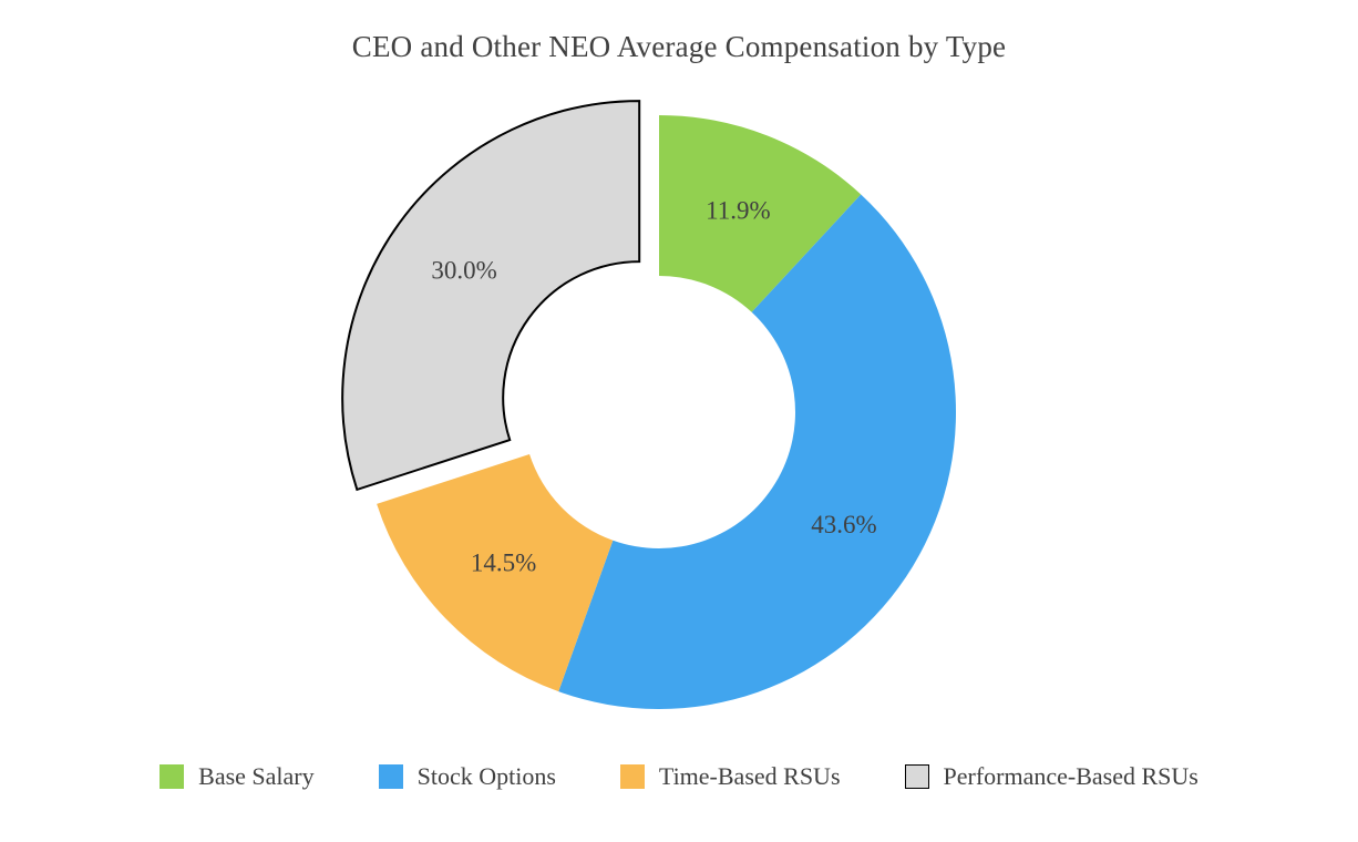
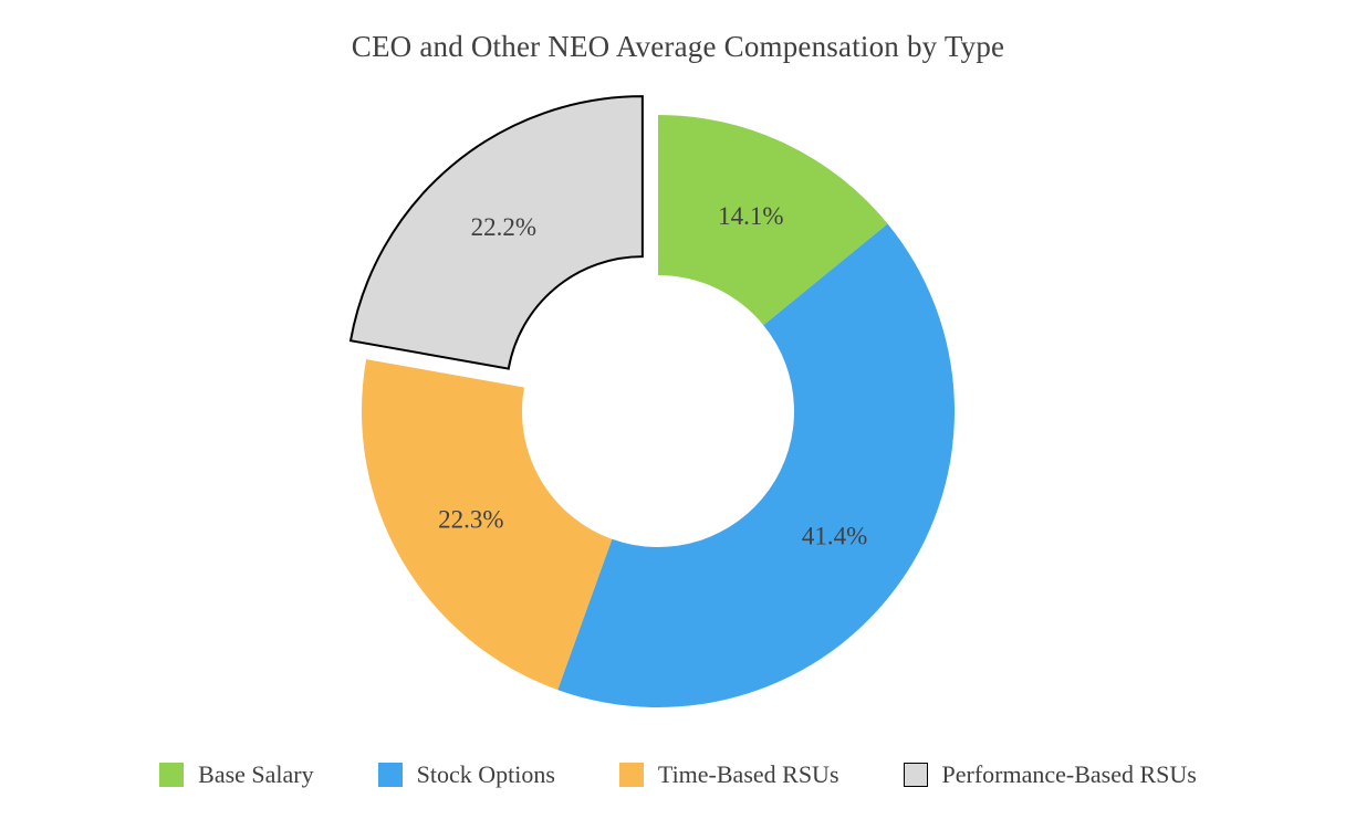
Base Salary: 11.9% -> 14.1%
Stock Options: 43.6% -> 41.4%
Time-Based RSUs: 14.5% -> 22.3%
Performance-Based RSUs: 30.0% -> 22.2%
